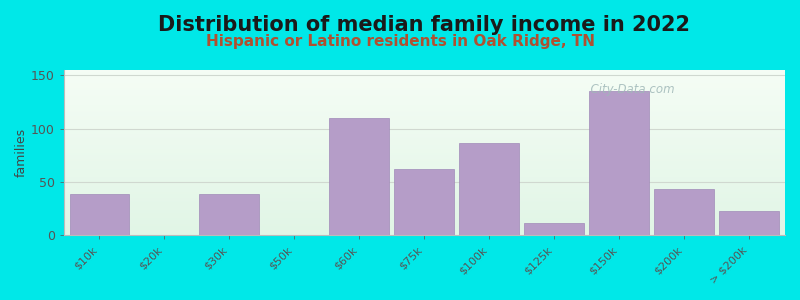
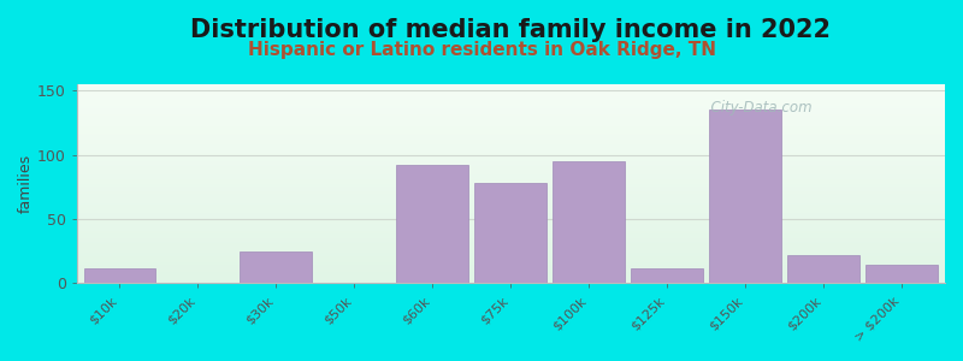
$10k: 39 -> 12
$30k: 39 -> 25
$60k: 110 -> 92
$75k: 62 -> 78
$100k: 87 -> 95
$200k: 43 -> 22
> $200k: 23 -> 14
